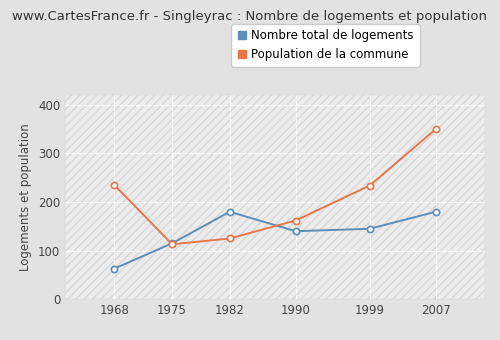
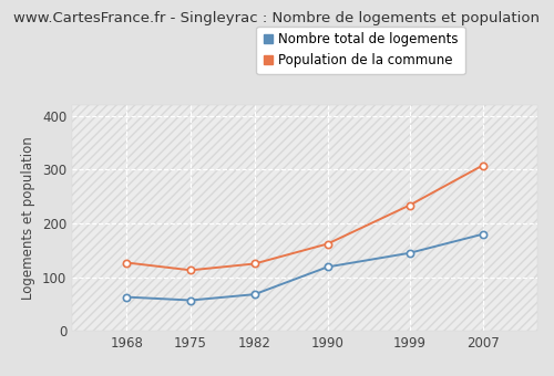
Population de la commune/1968: 235 -> 127
Nombre total de logements/1975: 115 -> 57
Nombre total de logements/1982: 180 -> 68
Nombre total de logements/1990: 140 -> 119
Population de la commune/2007: 350 -> 308
